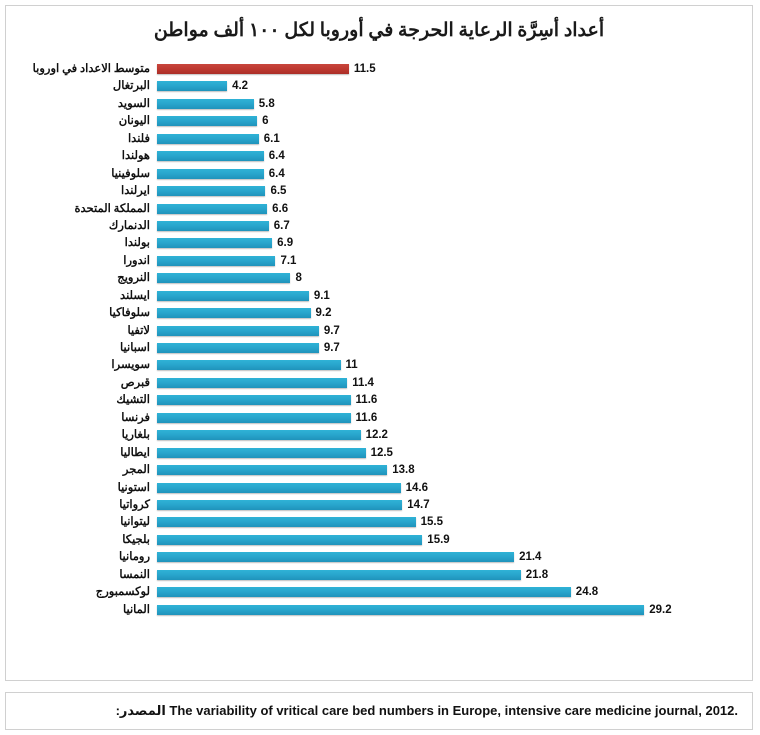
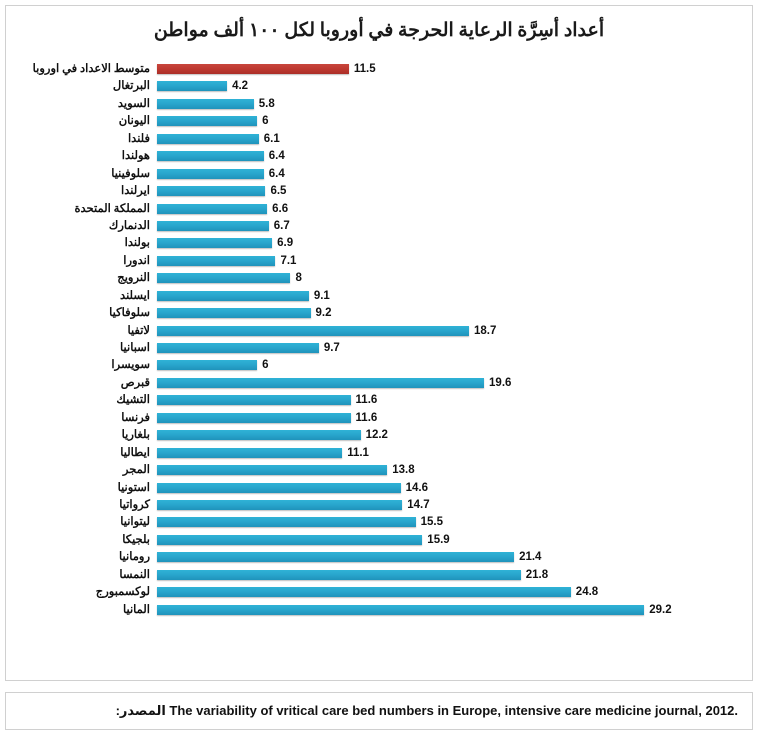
لاتفيا: 9.7 -> 18.7
سويسرا: 11 -> 6
قبرص: 11.4 -> 19.6
ايطاليا: 12.5 -> 11.1
